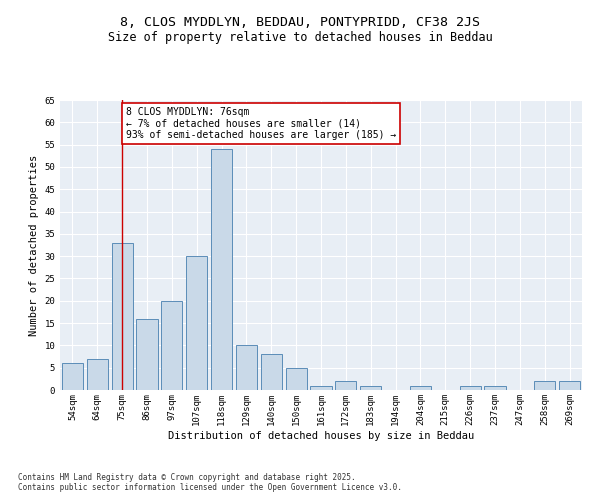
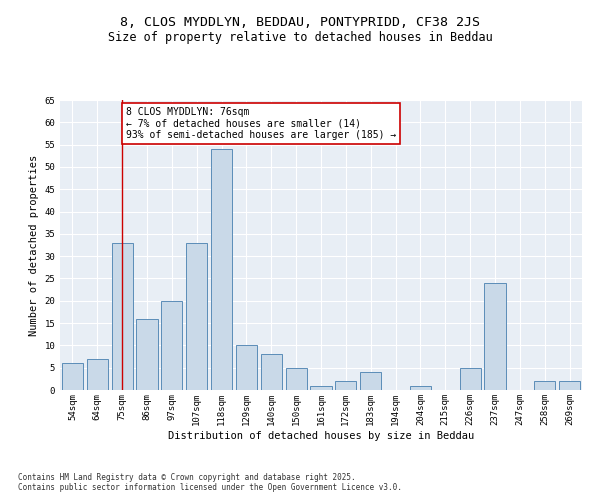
107sqm: 30 -> 33
183sqm: 1 -> 4
226sqm: 1 -> 5
237sqm: 1 -> 24
